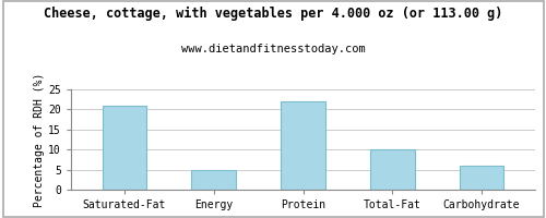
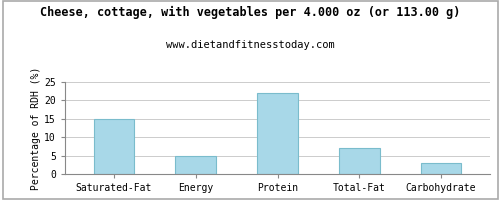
Saturated-Fat: 21 -> 15
Total-Fat: 10 -> 7
Carbohydrate: 6 -> 3
